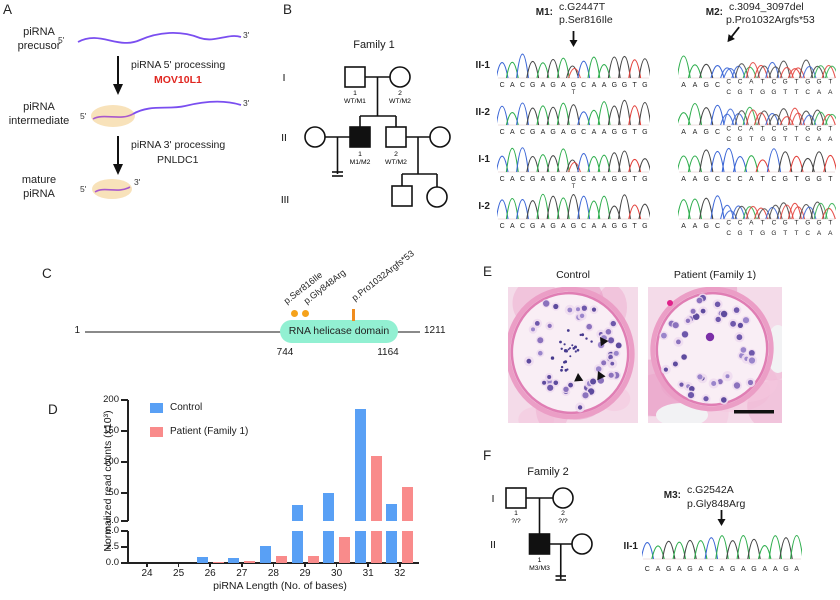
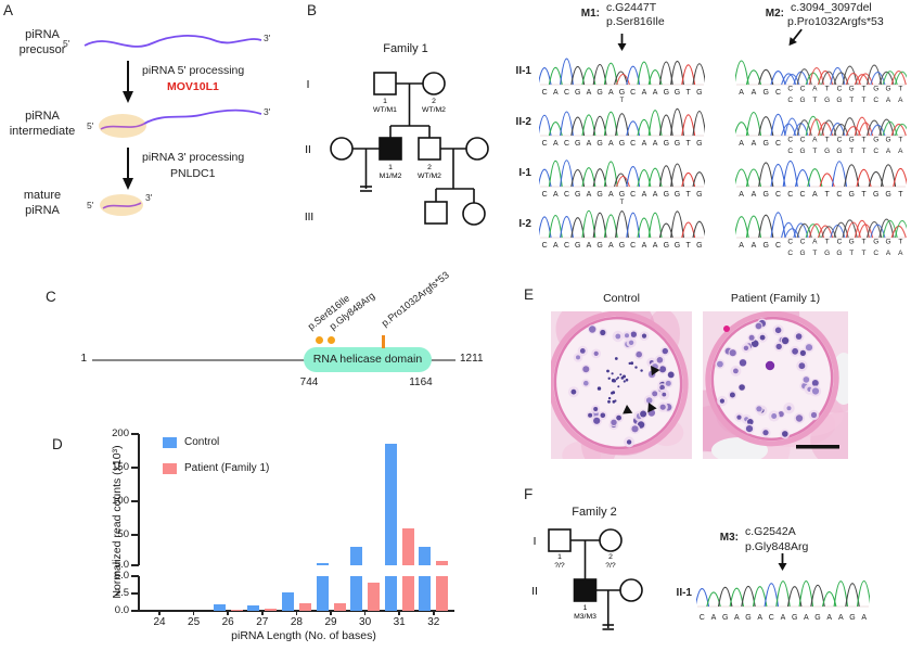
Control/29: 30 -> 10
Control/30: 50 -> 30
Patient (Family 1)/31: 110 -> 60
Patient (Family 1)/32: 60 -> 10
